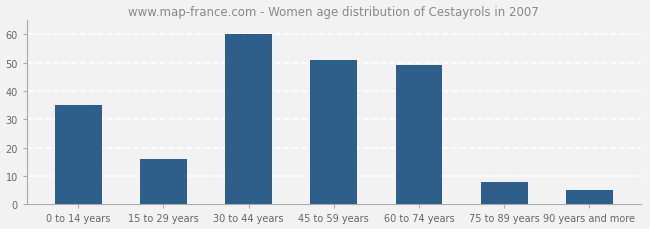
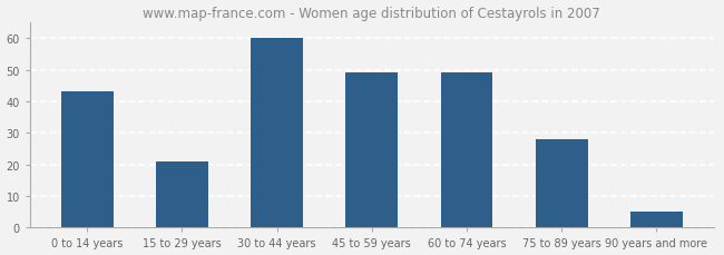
0 to 14 years: 35 -> 43
15 to 29 years: 16 -> 21
45 to 59 years: 51 -> 49
75 to 89 years: 8 -> 28
